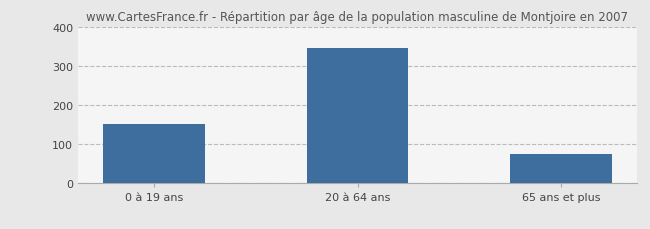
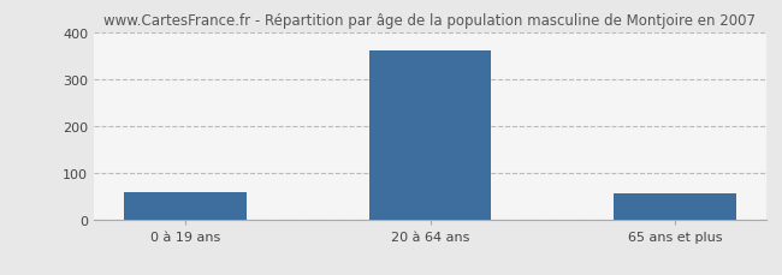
0 à 19 ans: 150 -> 60
20 à 64 ans: 345 -> 360
65 ans et plus: 73 -> 55
